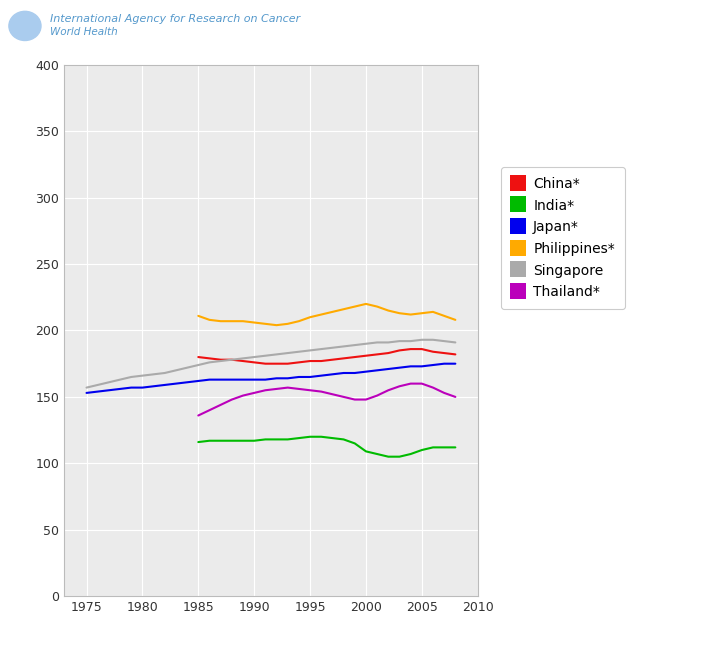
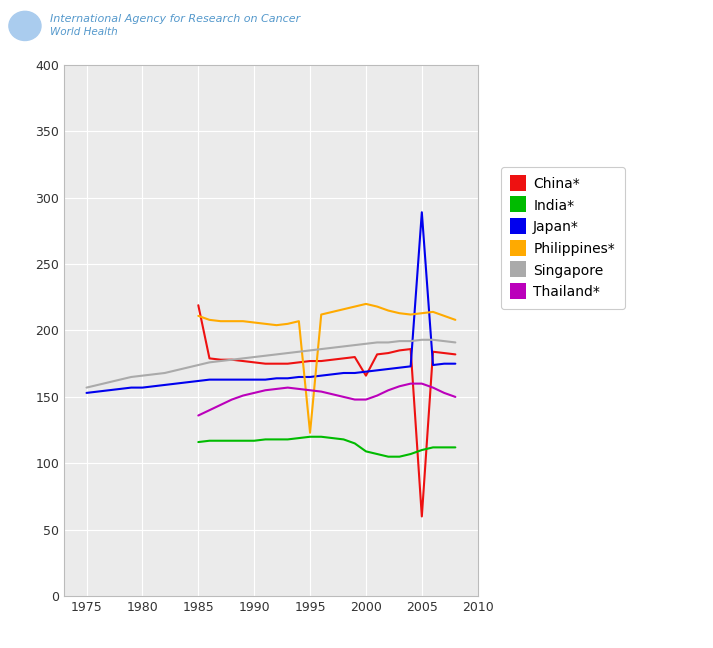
China*/1985: 180 -> 219
Philippines*/1995: 210 -> 123
China*/2000: 181 -> 166
China*/2005: 186 -> 60
Japan*/2005: 173 -> 289
